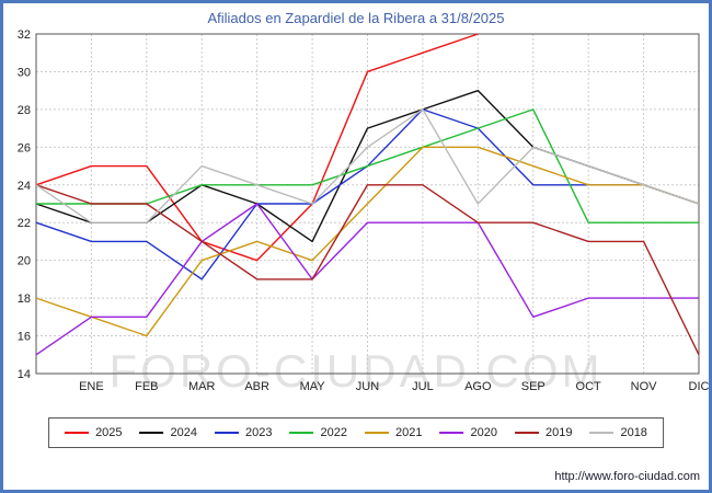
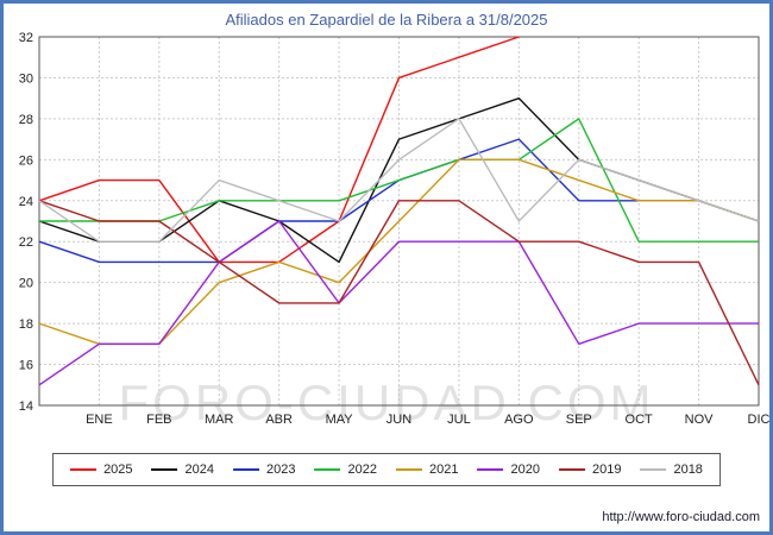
2021/FEB: 16 -> 17
2023/MAR: 19 -> 21
2025/ABR: 20 -> 21
2023/JUL: 28 -> 26
2022/AGO: 27 -> 26
